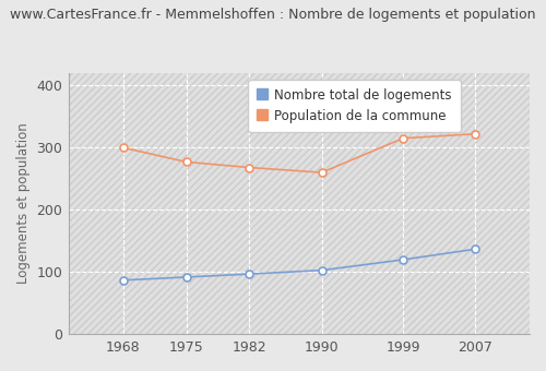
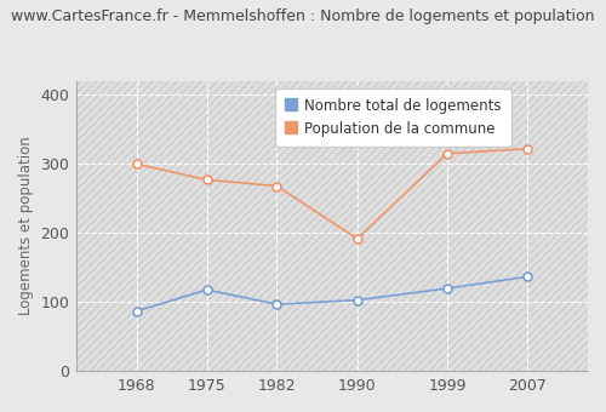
Nombre total de logements/1975: 92 -> 118
Population de la commune/1990: 260 -> 192
